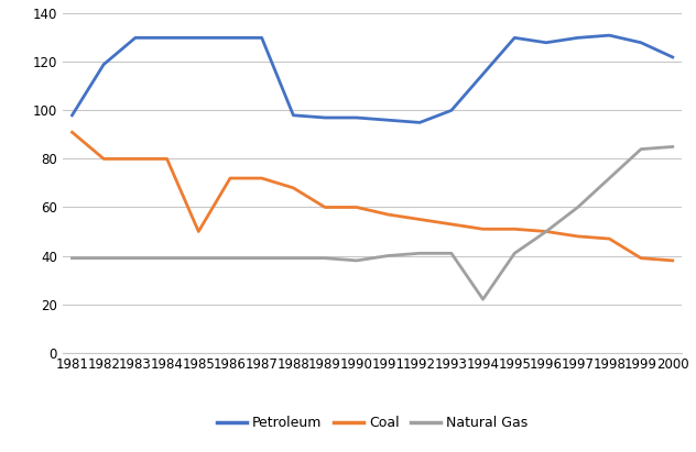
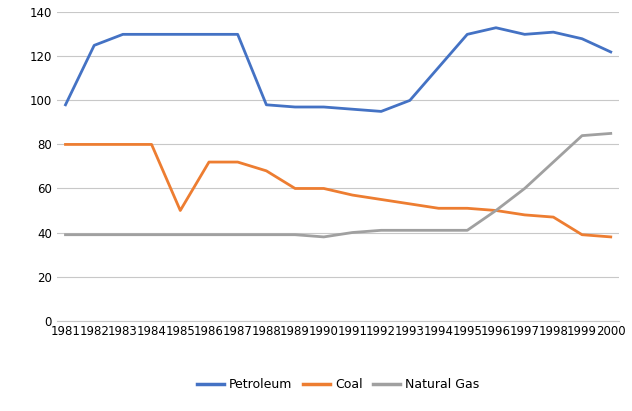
Coal/1981: 91 -> 80
Petroleum/1982: 119 -> 125
Natural Gas/1994: 22 -> 41
Petroleum/1996: 128 -> 133
